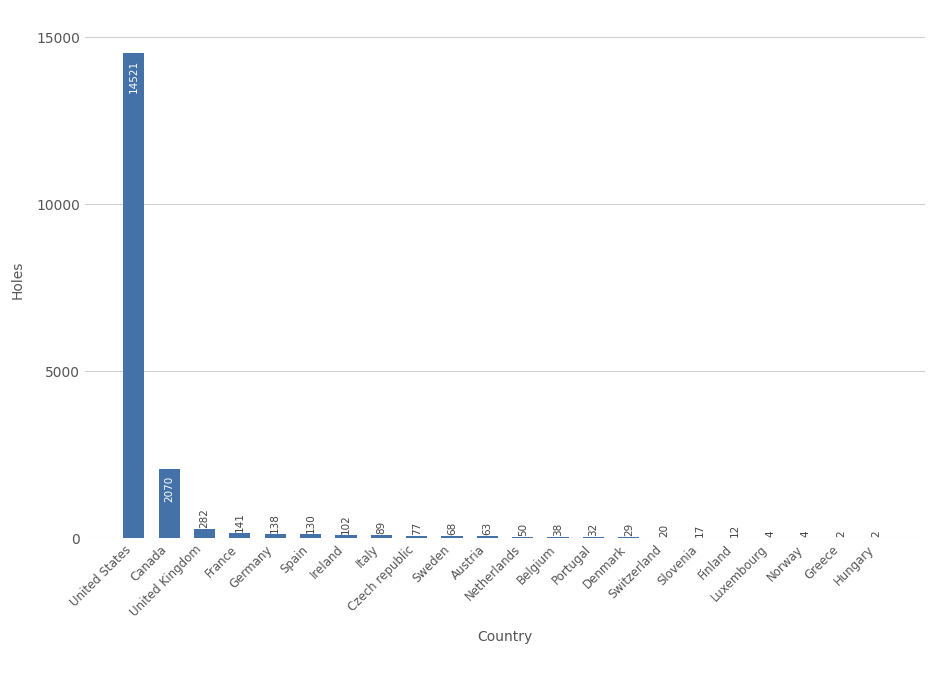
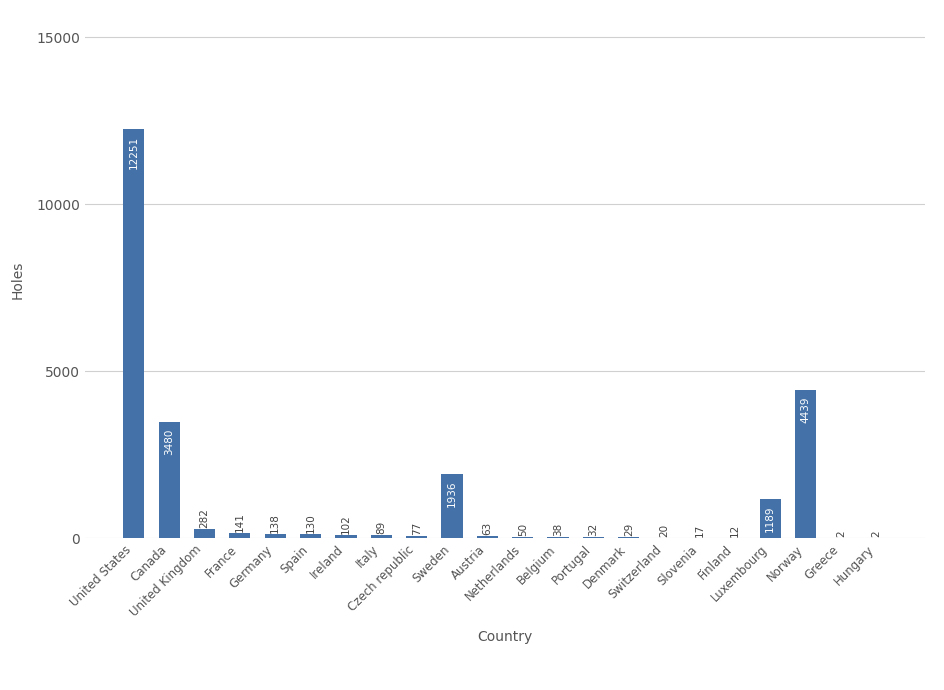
United States: 14521 -> 12251
Canada: 2070 -> 3480
Sweden: 68 -> 1936
Luxembourg: 4 -> 1189
Norway: 4 -> 4439
